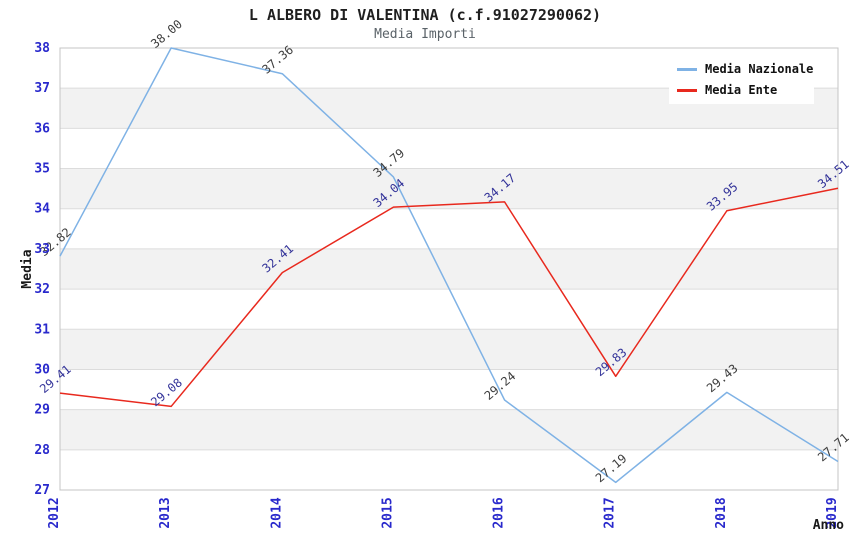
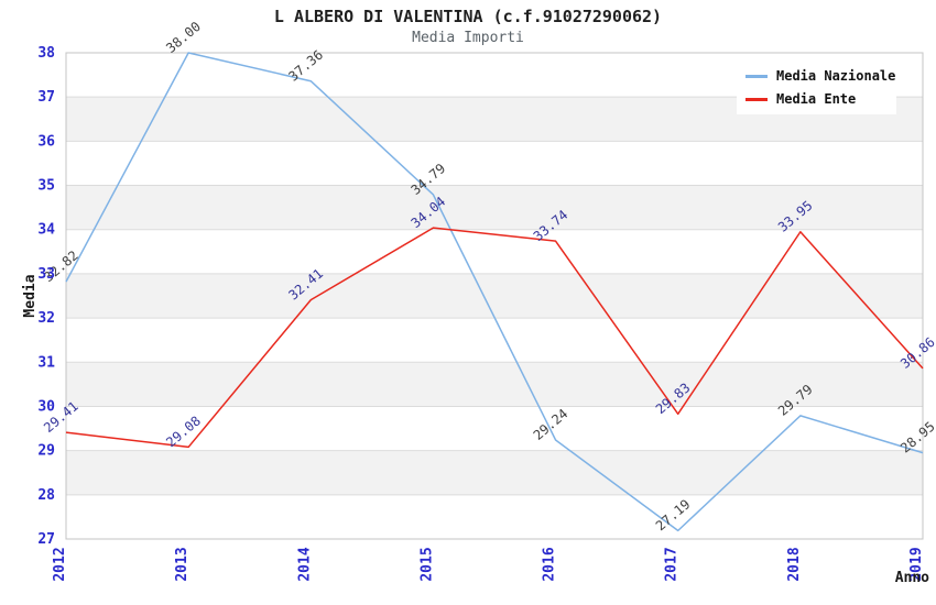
Media Ente/2016: 34.17 -> 33.74
Media Nazionale/2018: 29.43 -> 29.79
Media Nazionale/2019: 27.71 -> 28.95
Media Ente/2019: 34.51 -> 30.86
